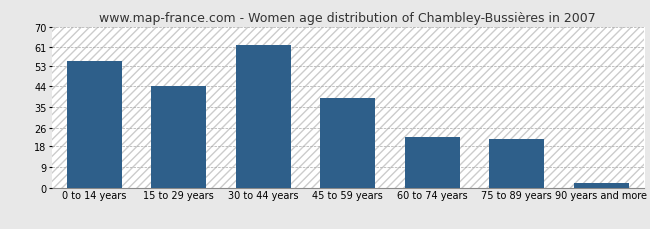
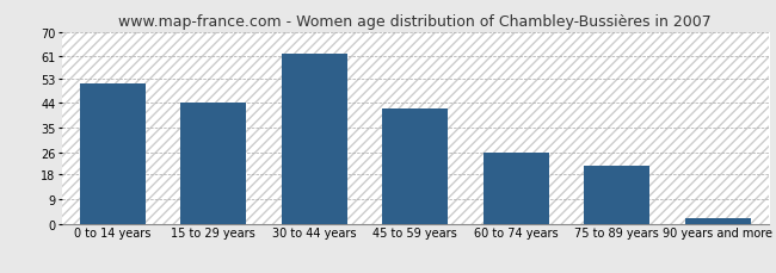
0 to 14 years: 55 -> 51
45 to 59 years: 39 -> 42
60 to 74 years: 22 -> 26
